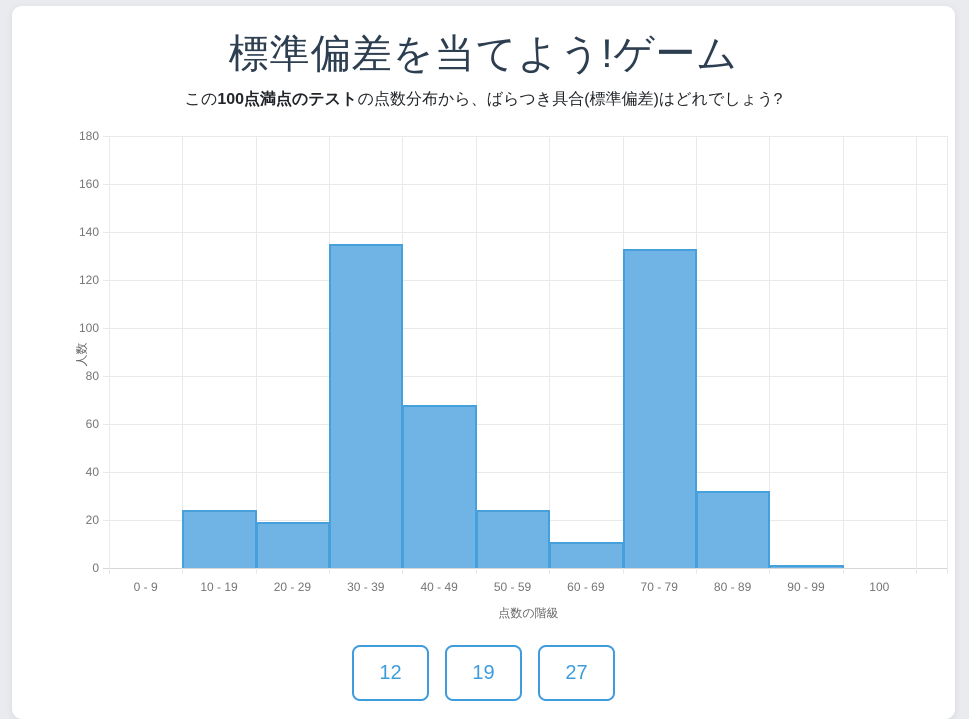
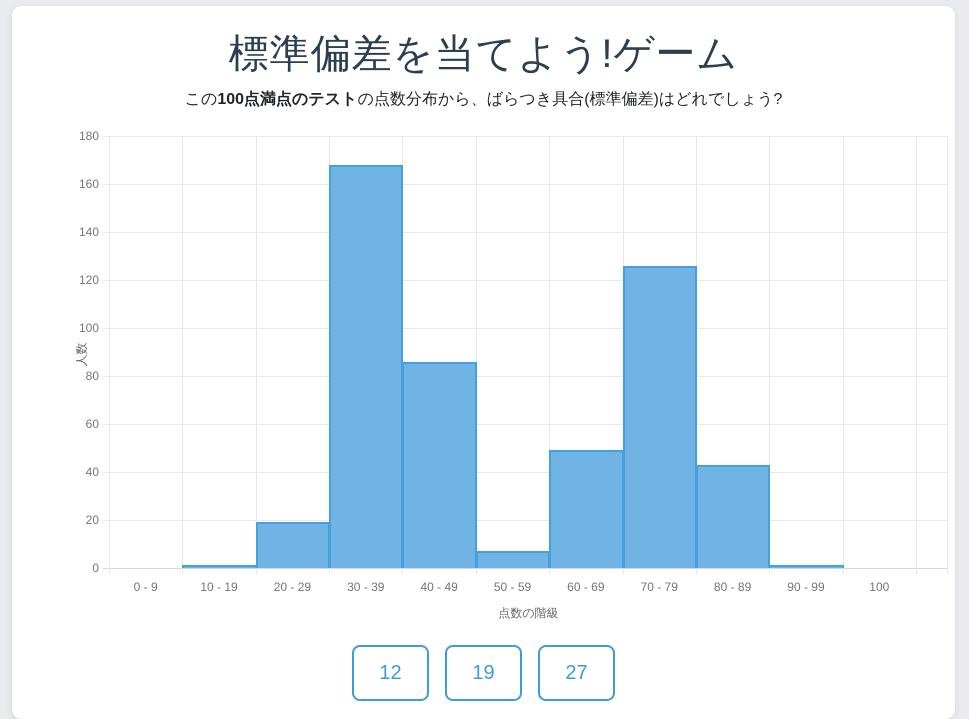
10 - 19: 24 -> 1
30 - 39: 135 -> 168
40 - 49: 68 -> 86
50 - 59: 24 -> 7
60 - 69: 11 -> 49
70 - 79: 133 -> 126
80 - 89: 32 -> 43
